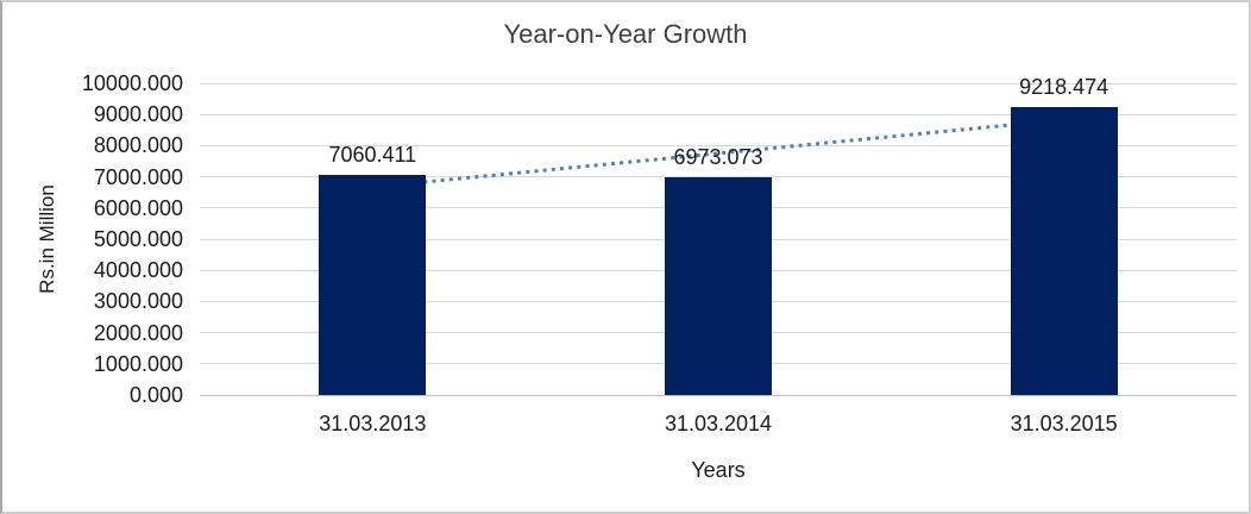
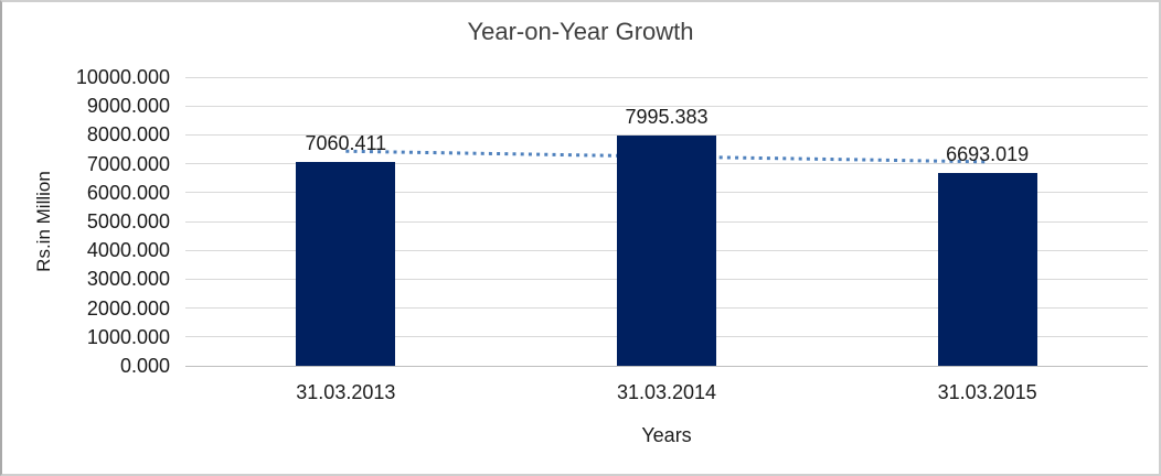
31.03.2014: 6973.073 -> 7995.383
31.03.2015: 9218.474 -> 6693.019
